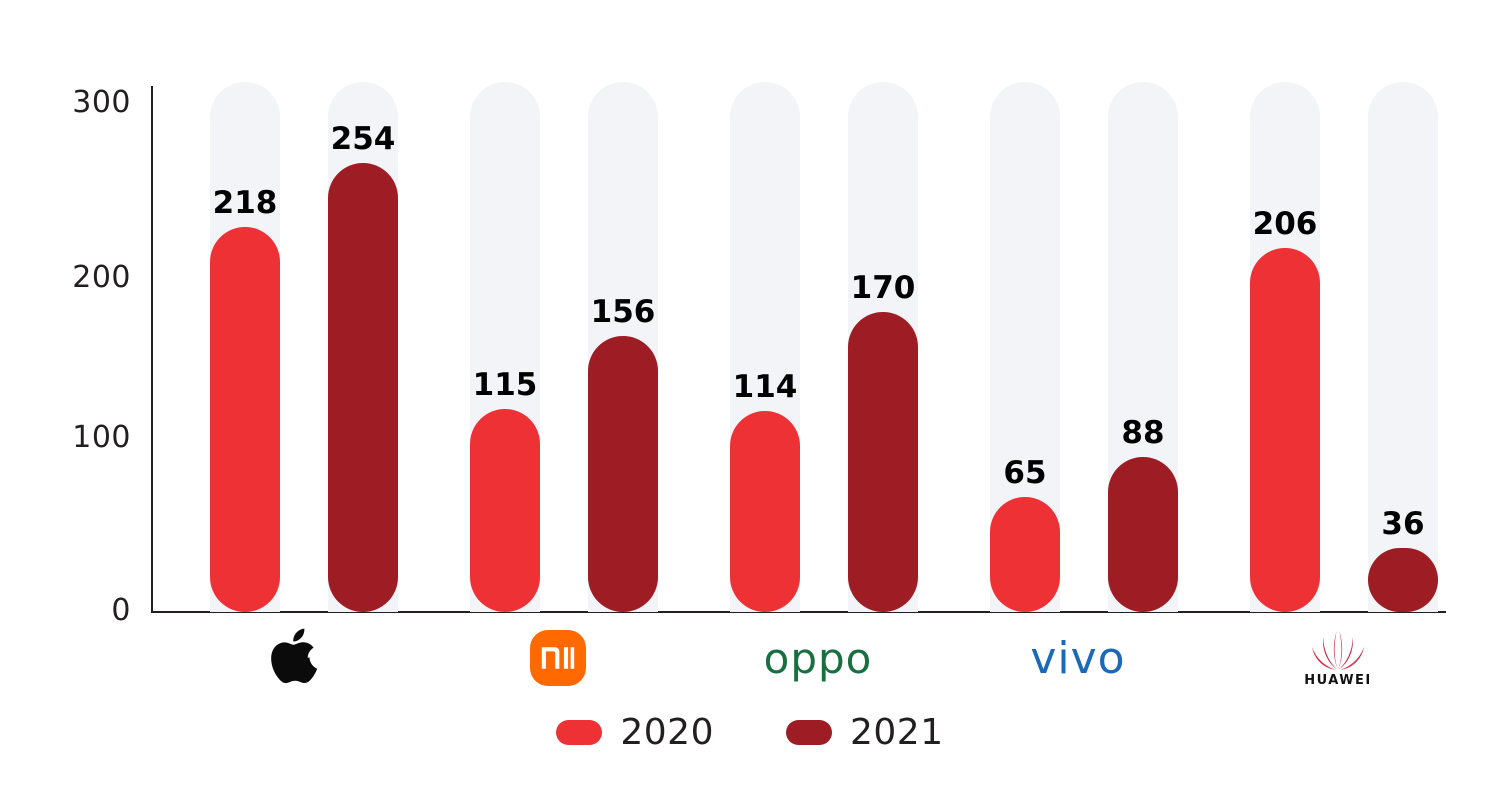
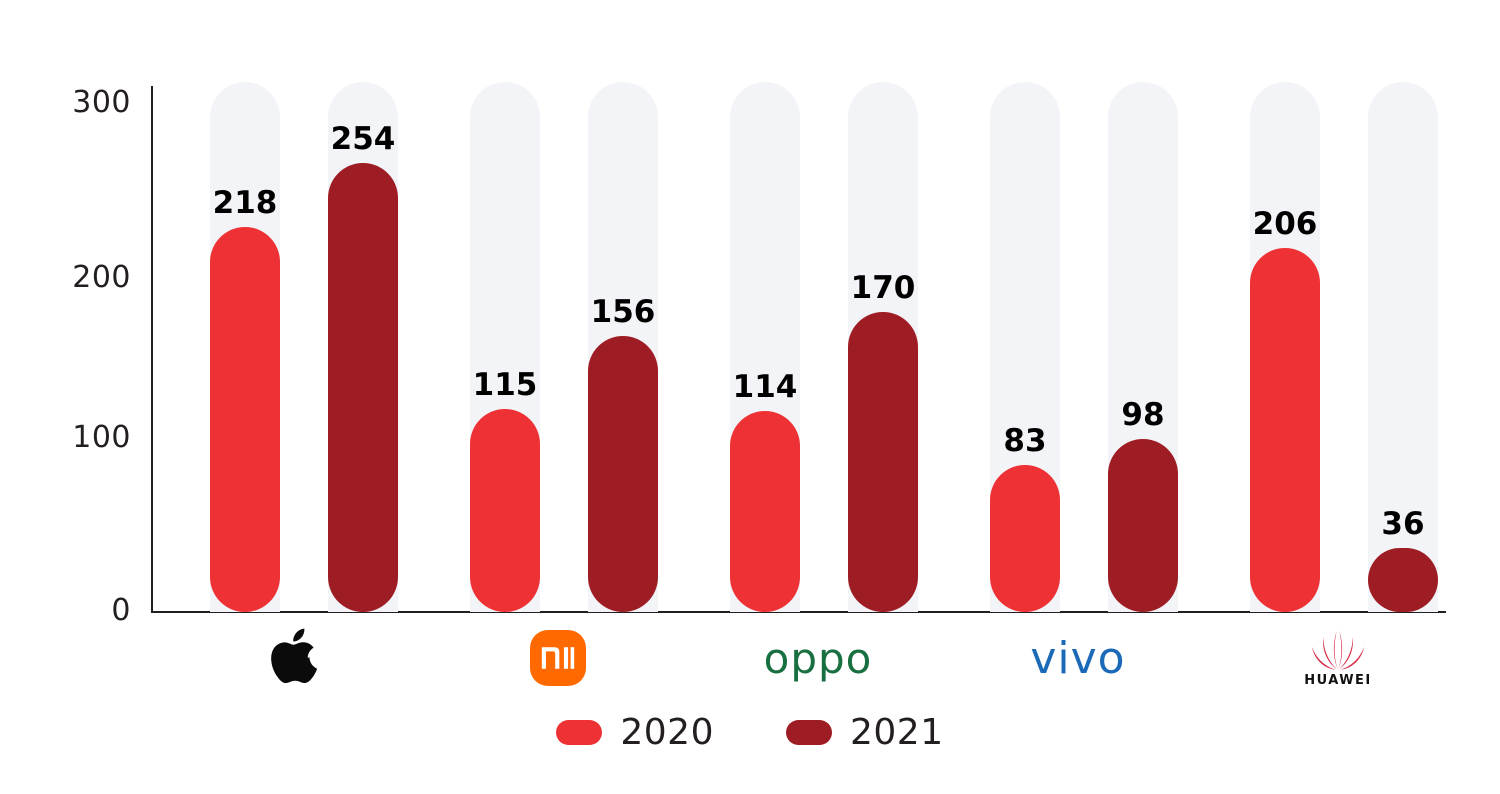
2020/vivo: 65 -> 83
2021/vivo: 88 -> 98
